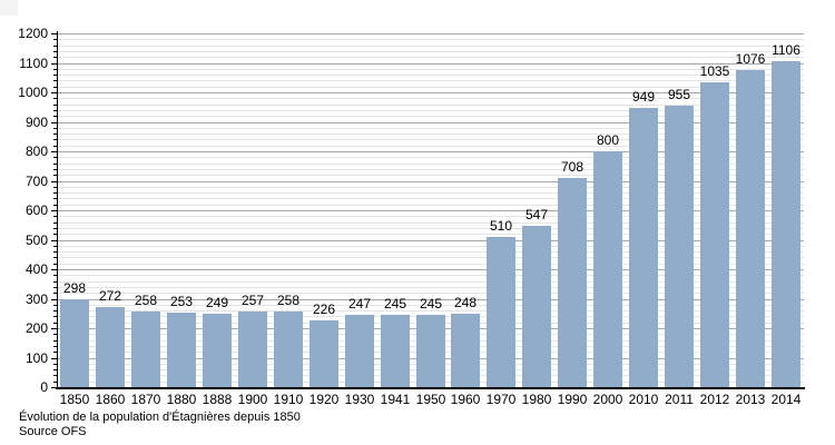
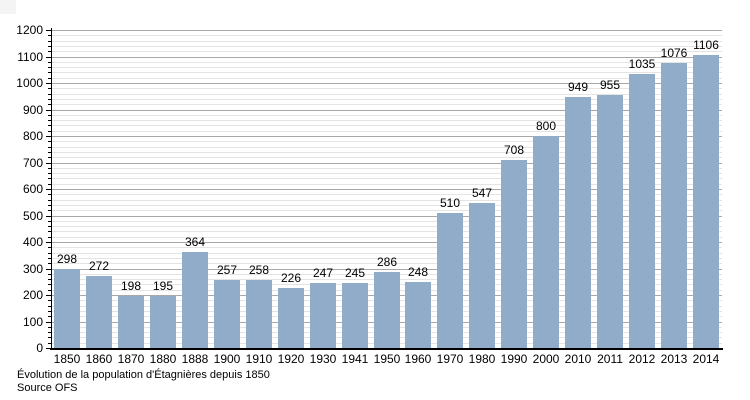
1870: 258 -> 198
1880: 253 -> 195
1888: 249 -> 364
1950: 245 -> 286
